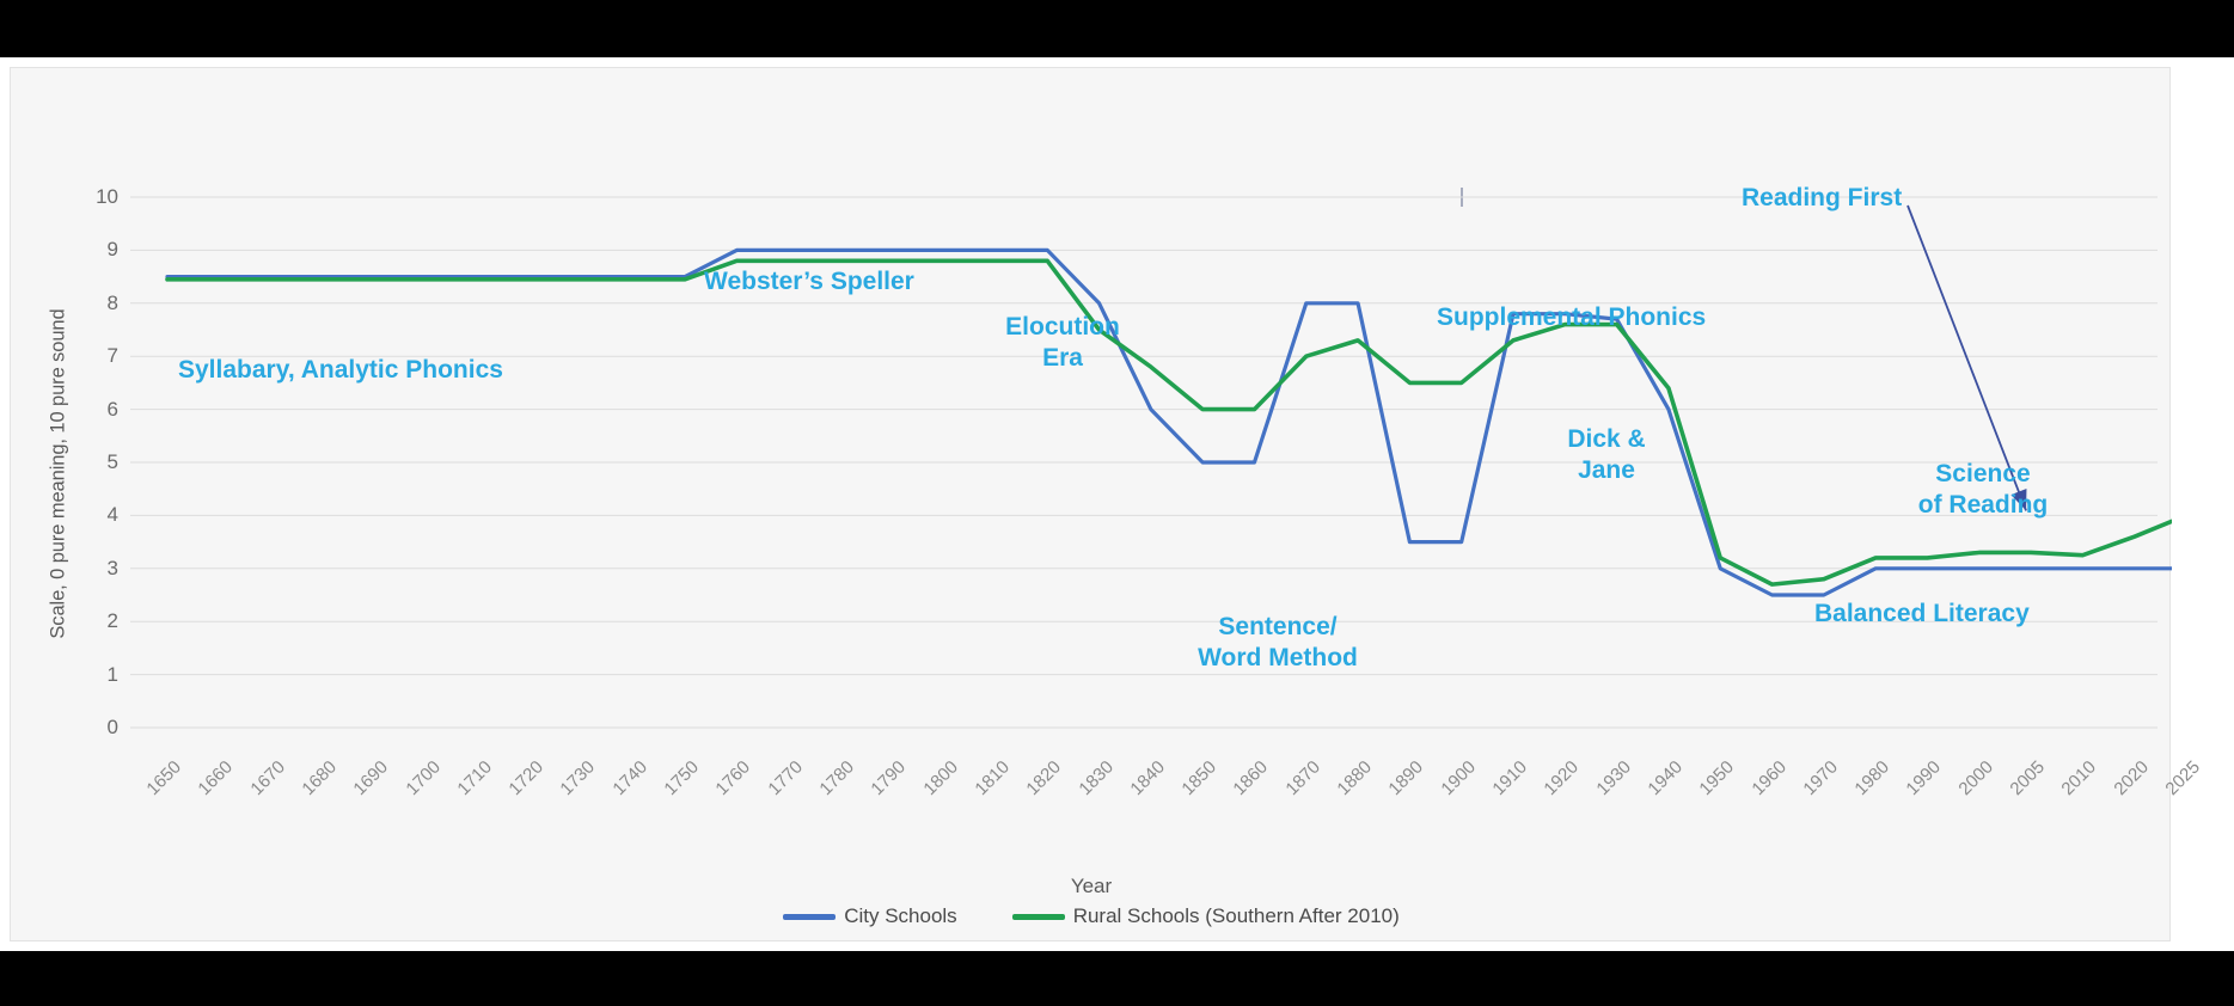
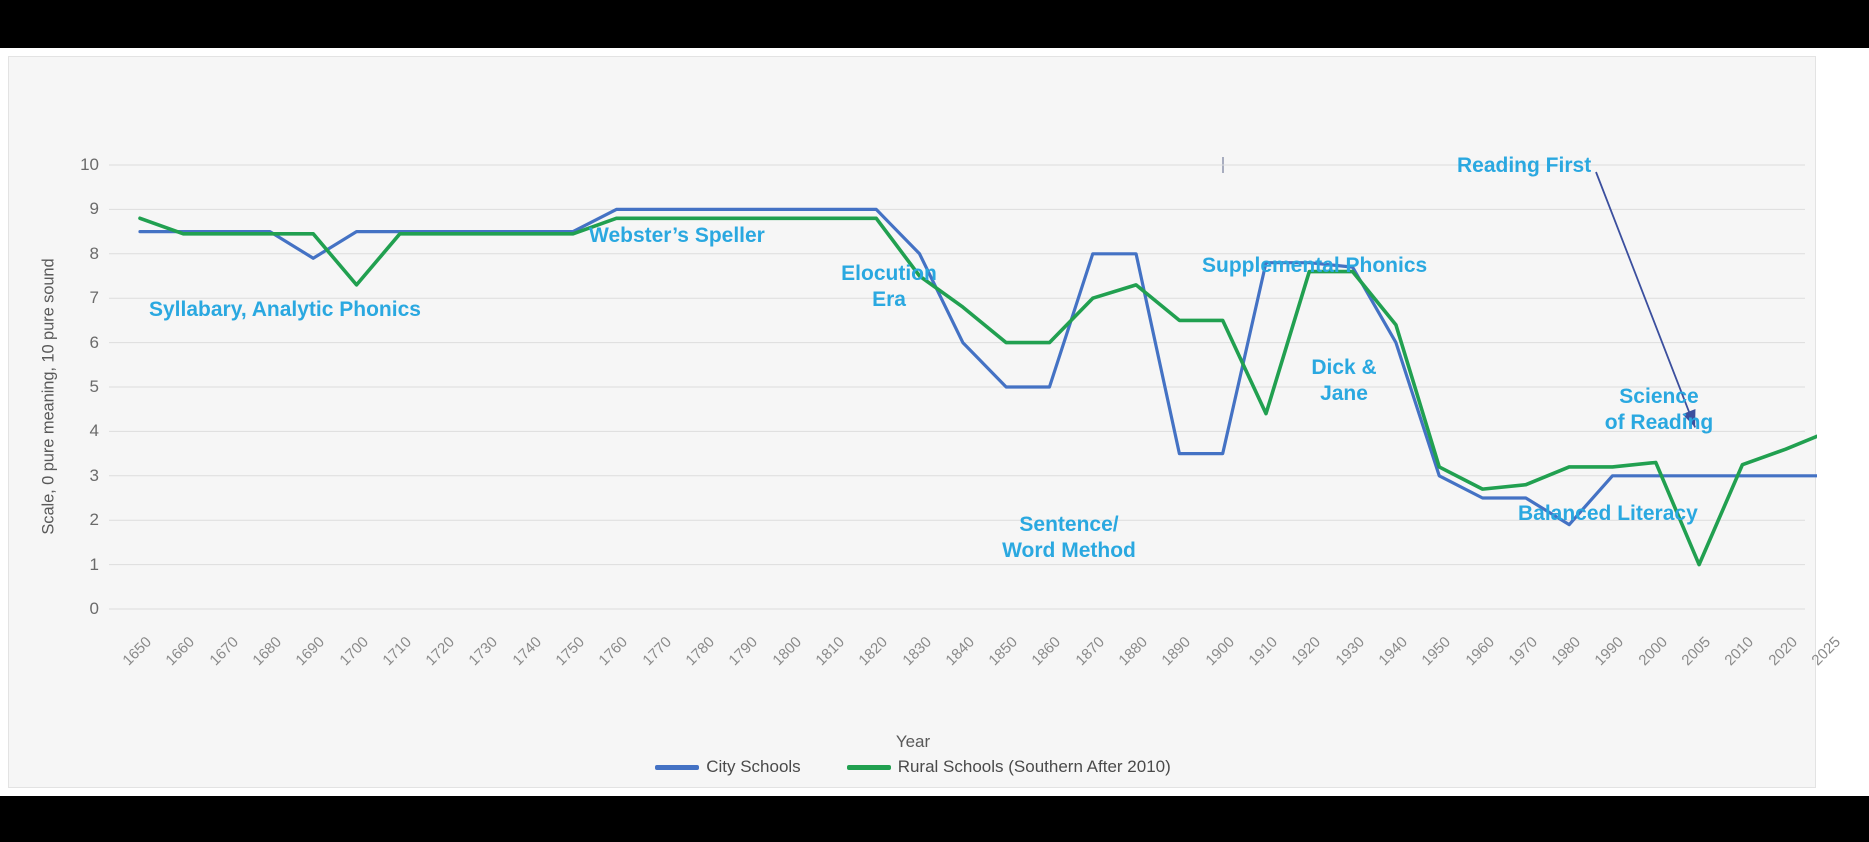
Rural Schools (Southern After 2010)/1650: 8.4 -> 8.8
City Schools/1690: 8.5 -> 7.9
Rural Schools (Southern After 2010)/1700: 8.4 -> 7.3
Rural Schools (Southern After 2010)/1910: 7.3 -> 4.4
City Schools/1980: 3.0 -> 1.9
Rural Schools (Southern After 2010)/2005: 3.3 -> 1.0
